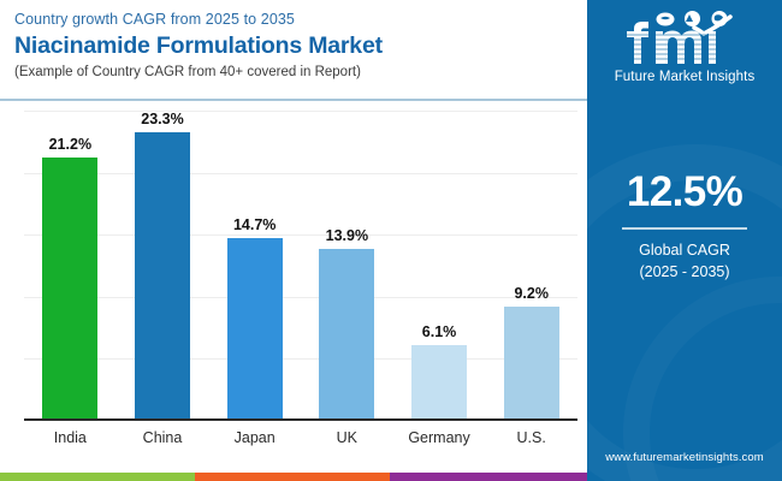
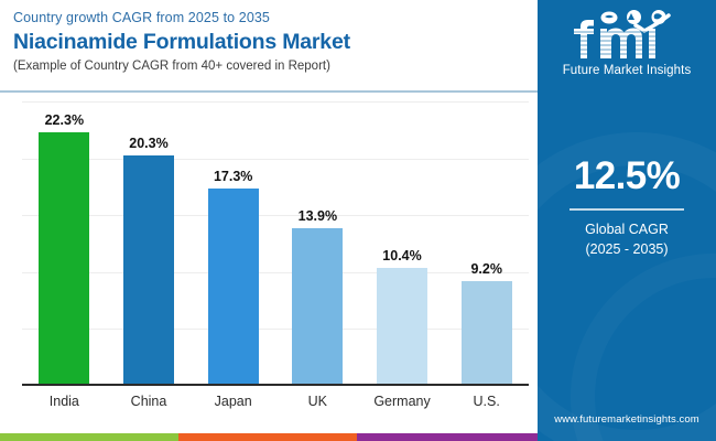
India: 21.2% -> 22.3%
China: 23.3% -> 20.3%
Japan: 14.7% -> 17.3%
Germany: 6.1% -> 10.4%
